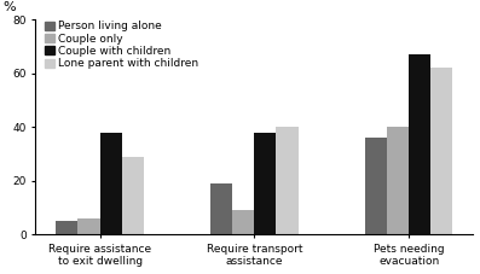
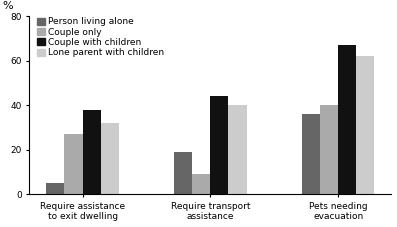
Couple only/Require assistance to exit dwelling: 6 -> 27
Lone parent with children/Require assistance to exit dwelling: 29 -> 32
Couple with children/Require transport assistance: 38 -> 44
